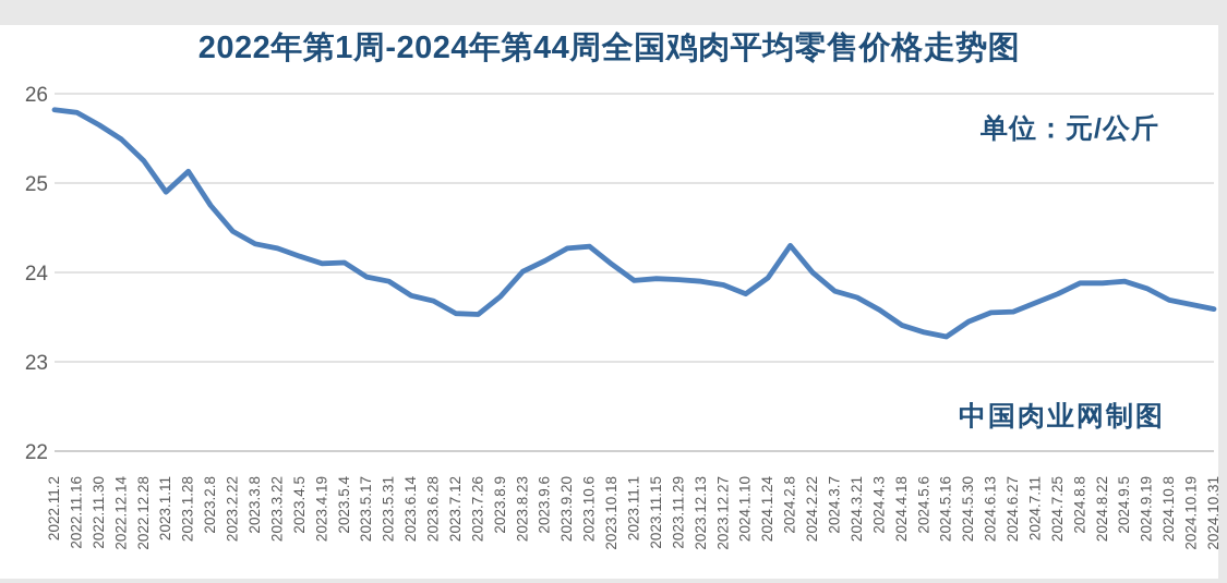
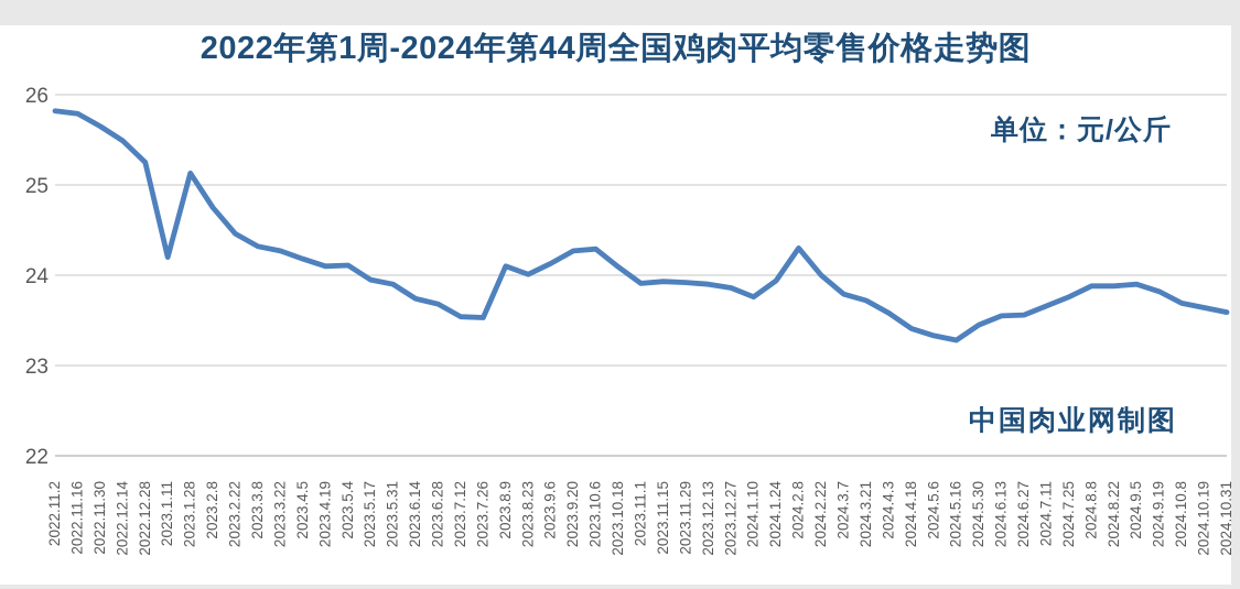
2023.1.11: 24.9 -> 24.2
2023.8.9: 23.7 -> 24.1
